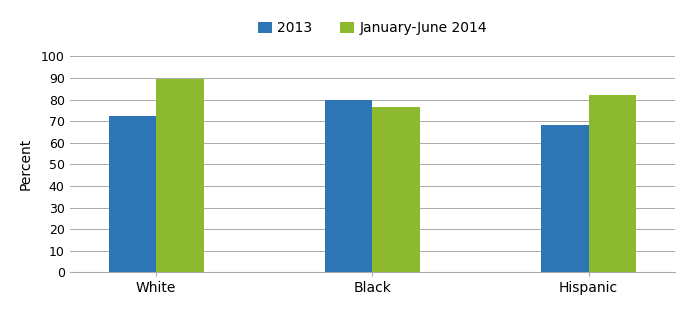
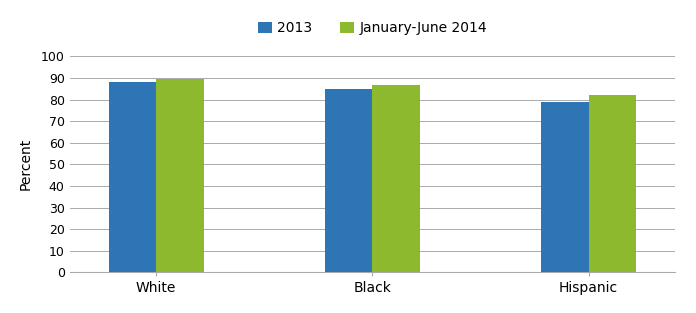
2013/White: 72.5 -> 88.3
2013/Black: 80.0 -> 85.0
January-June 2014/Black: 76.5 -> 86.5
2013/Hispanic: 68.0 -> 79.0
